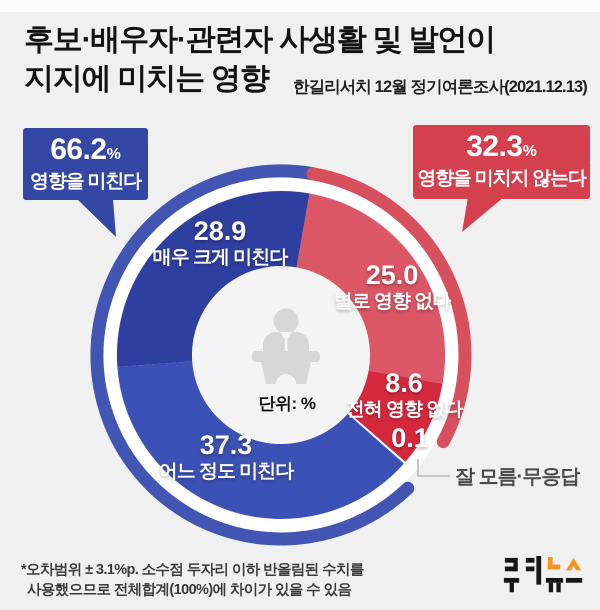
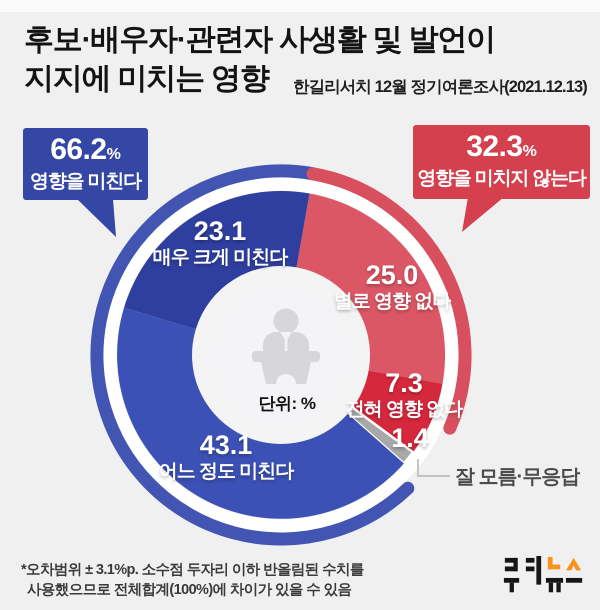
전혀 영향 없다: 8.6 -> 7.3
잘 모름·무응답: 0.1 -> 1.4
어느 정도 미친다: 37.3 -> 43.1
매우 크게 미친다: 28.9 -> 23.1
